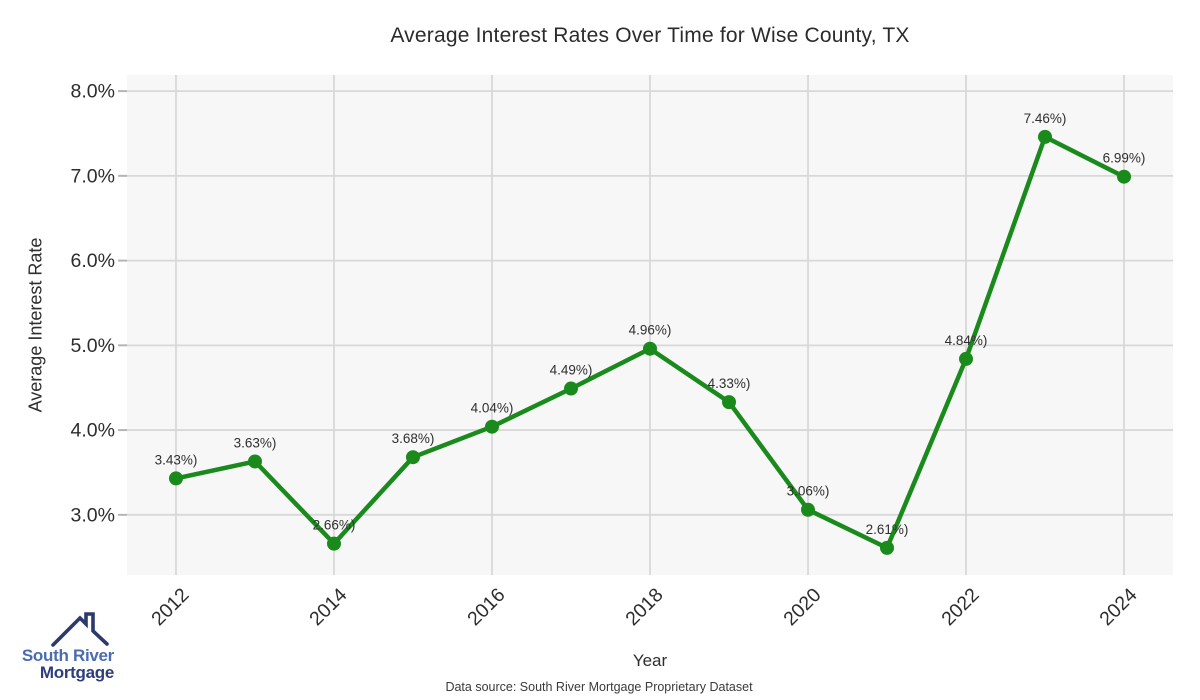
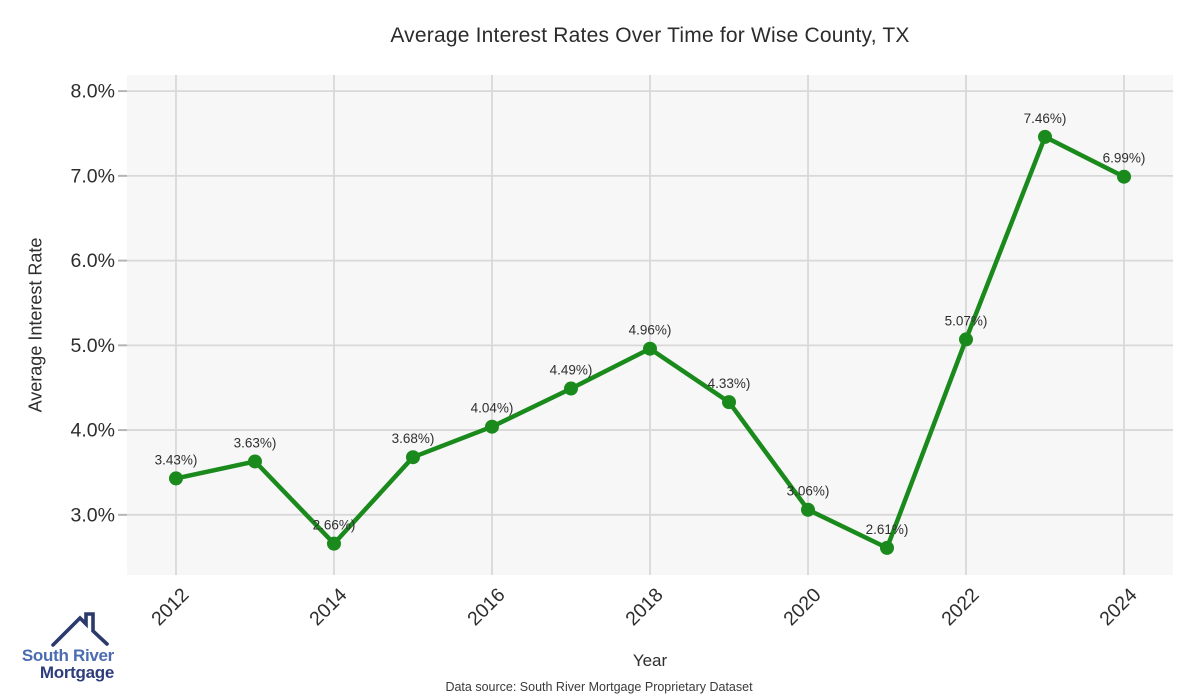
2022: 4.84% -> 5.07%
